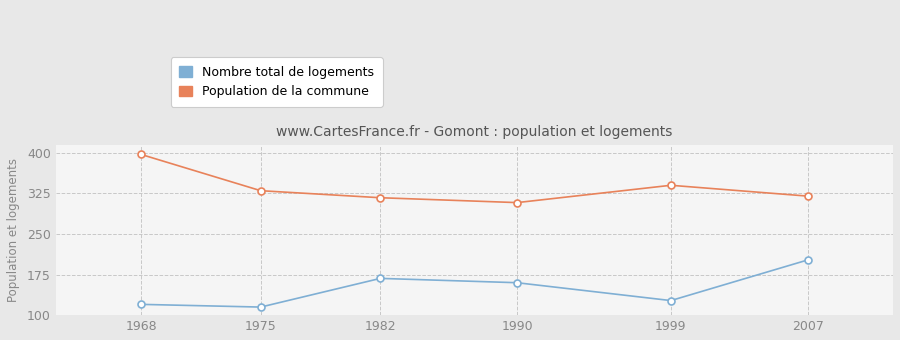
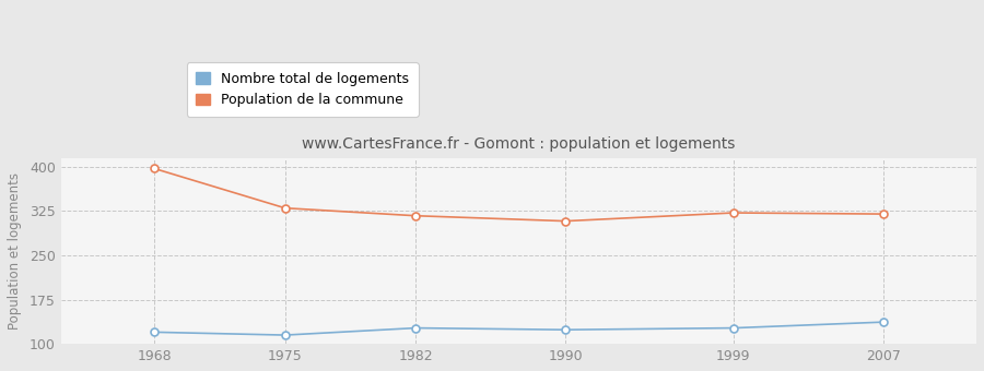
Nombre total de logements/1982: 168 -> 127
Nombre total de logements/1990: 160 -> 124
Population de la commune/1999: 340 -> 322
Nombre total de logements/2007: 202 -> 137
